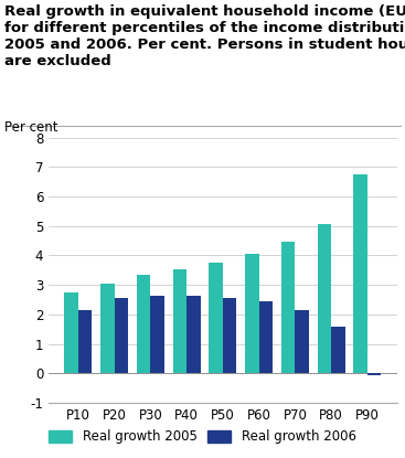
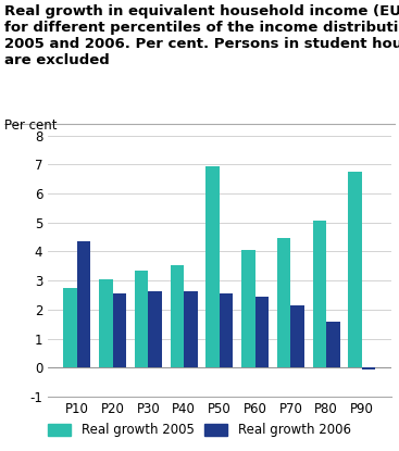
Real growth 2006/P10: 2.15 -> 4.35
Real growth 2005/P50: 3.75 -> 6.95
